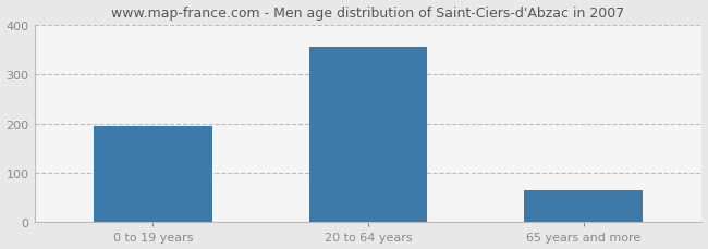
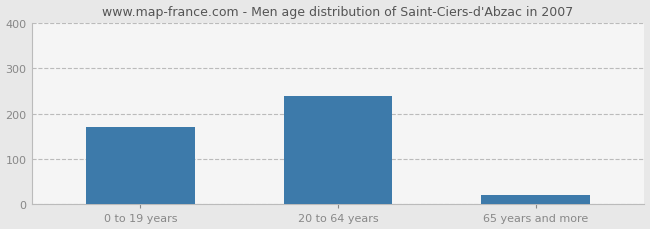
0 to 19 years: 195 -> 170
20 to 64 years: 355 -> 240
65 years and more: 65 -> 20
